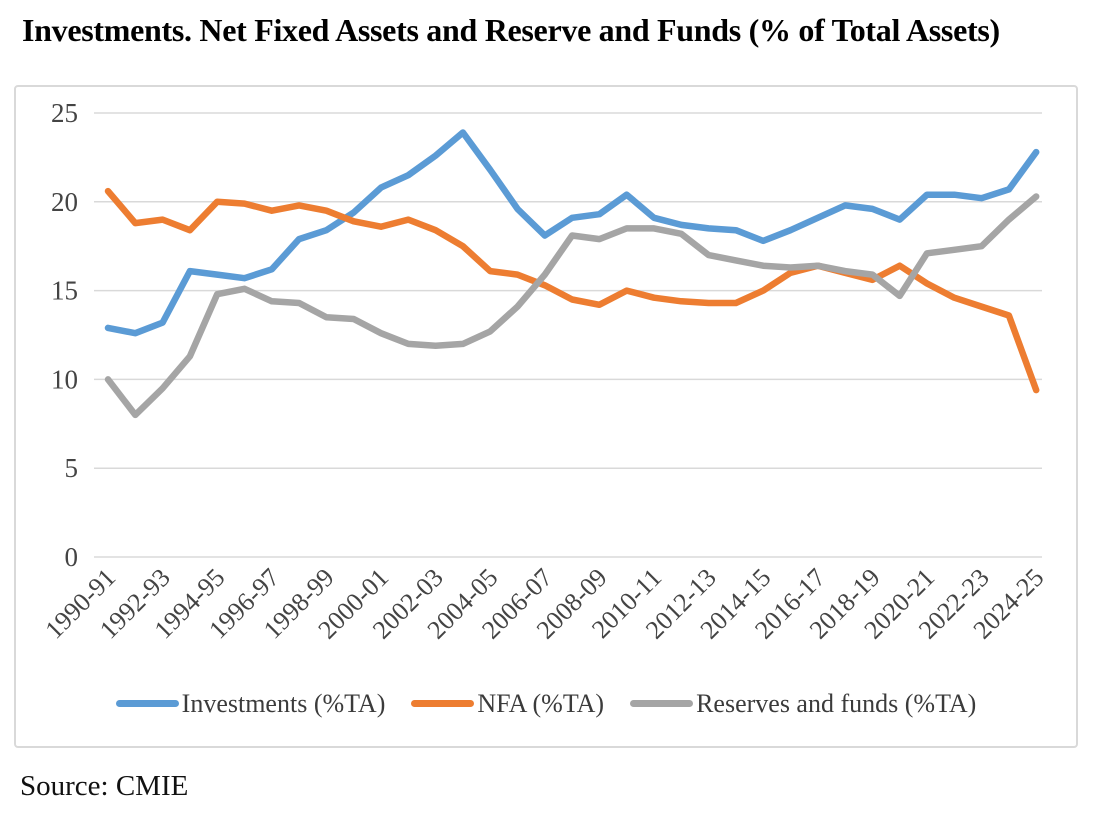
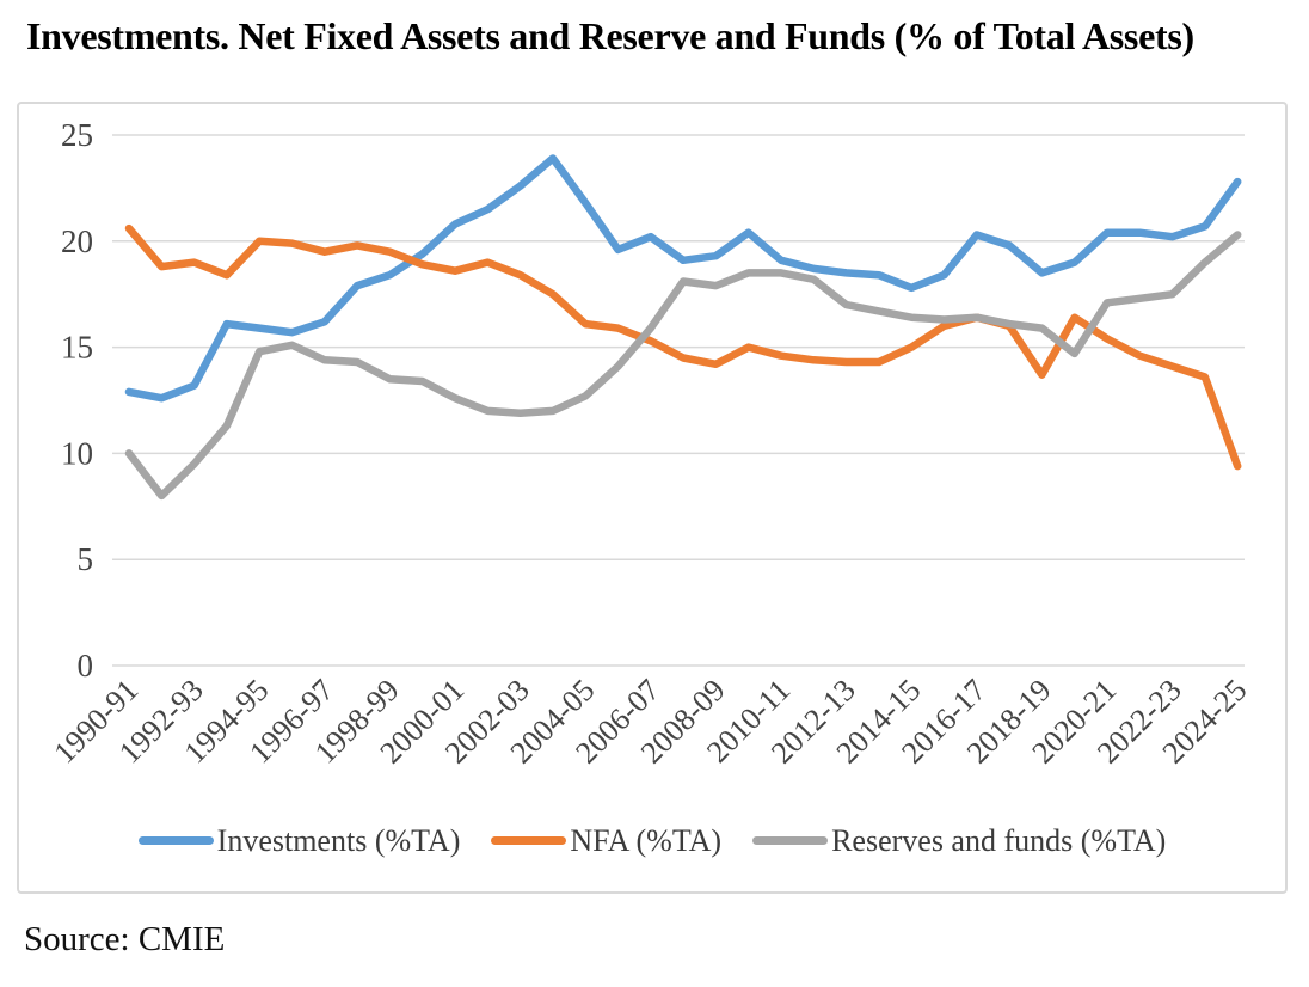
Investments (%TA)/2006-07: 18.1 -> 20.2
Investments (%TA)/2016-17: 19.1 -> 20.3
Investments (%TA)/2018-19: 19.6 -> 18.5
NFA (%TA)/2018-19: 15.6 -> 13.7
